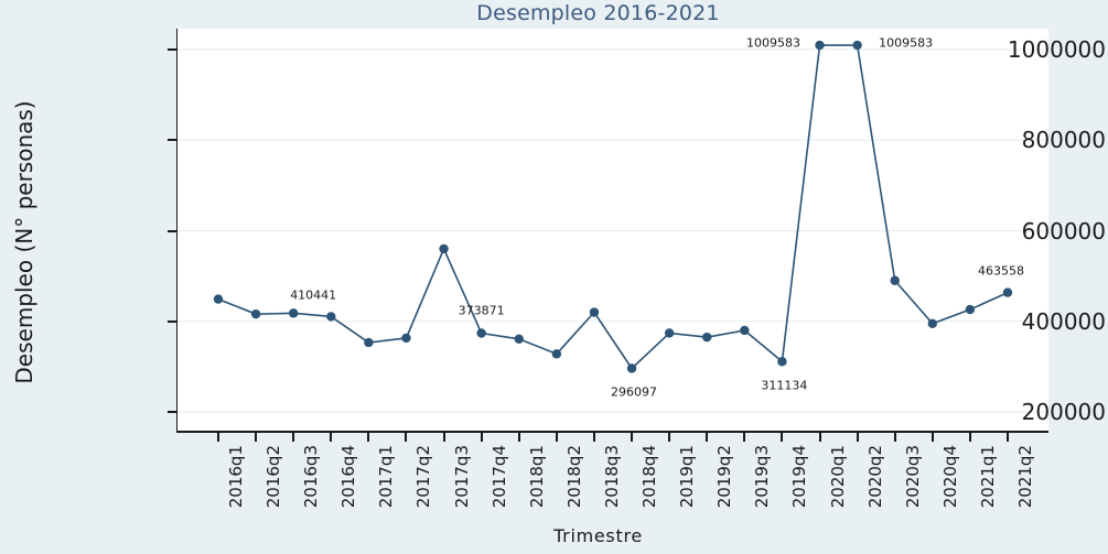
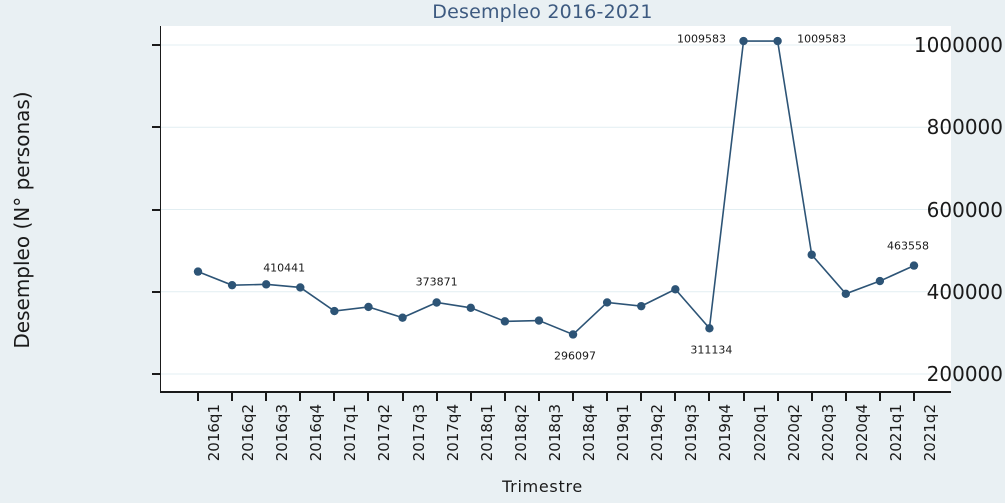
2017q3: 560000 -> 340000
2018q3: 420000 -> 330000
2019q3: 380000 -> 410000
